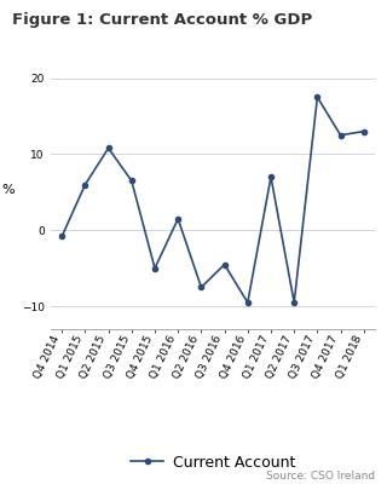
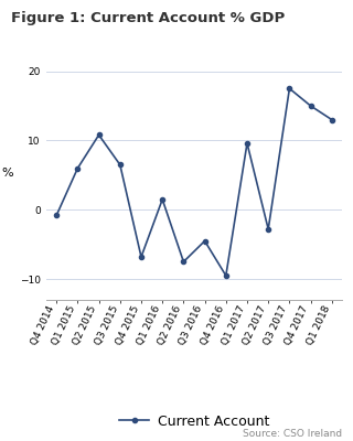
Q4 2015: -5.0 -> -6.8
Q1 2017: 7.0 -> 9.6
Q2 2017: -9.5 -> -2.8
Q4 2017: 12.5 -> 15.0
